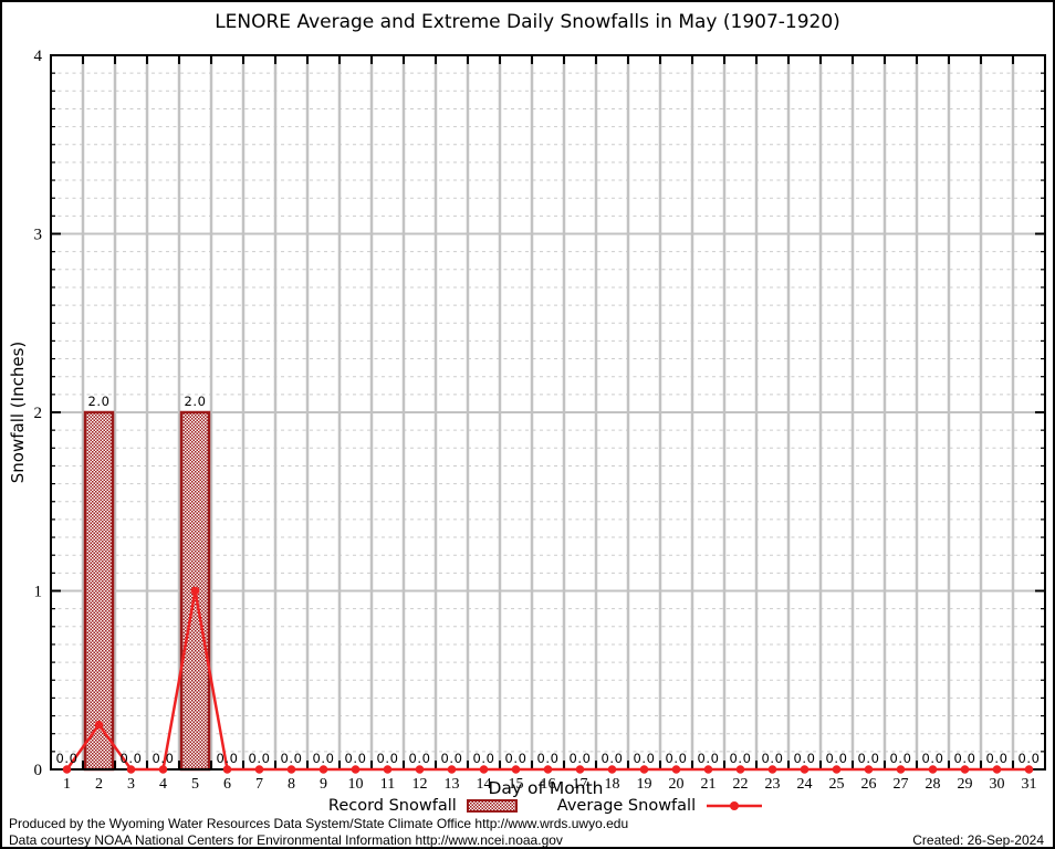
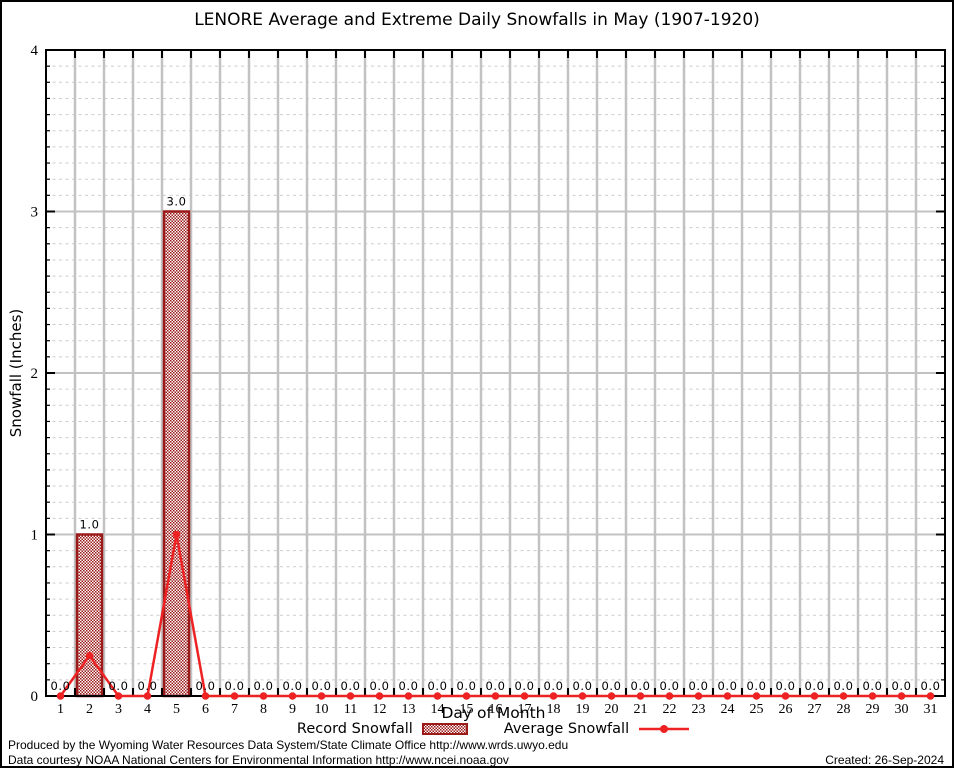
Record Snowfall/2: 2.0 -> 1.0
Record Snowfall/5: 2.0 -> 3.0
